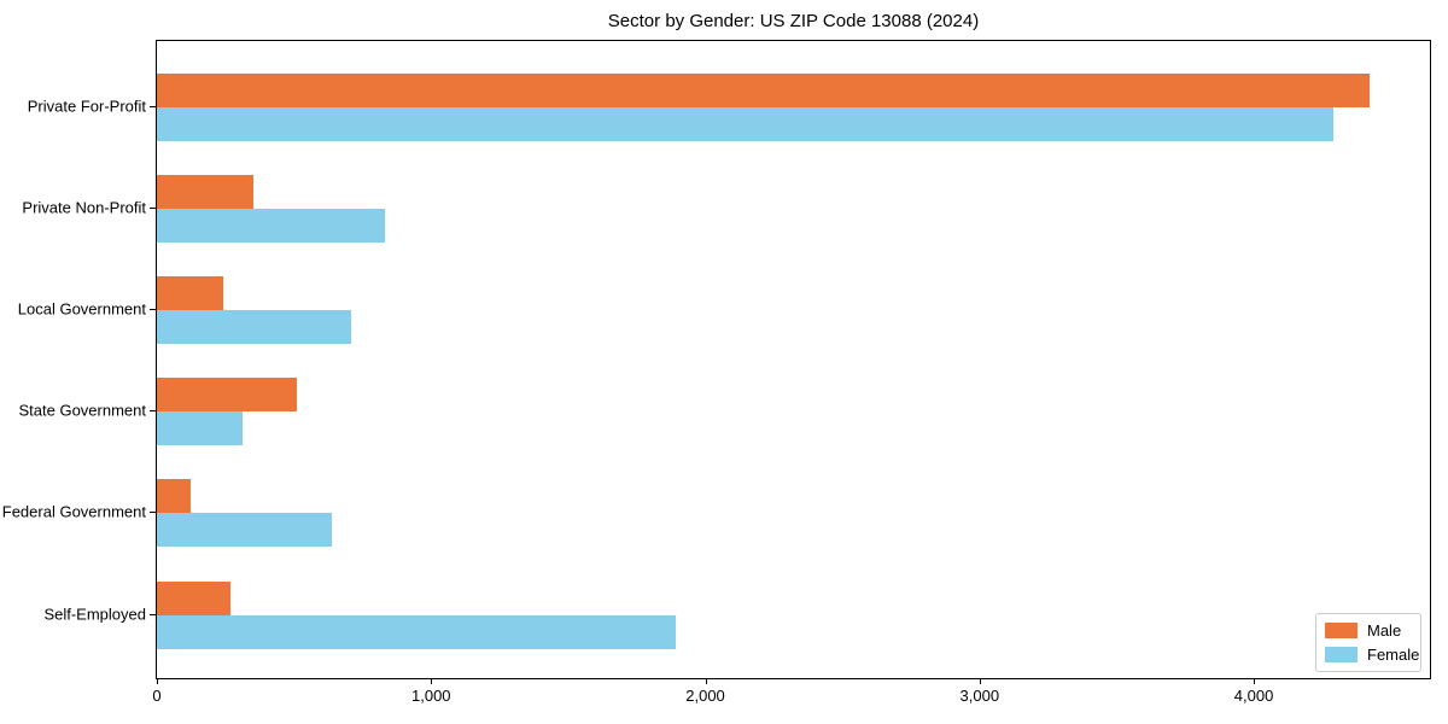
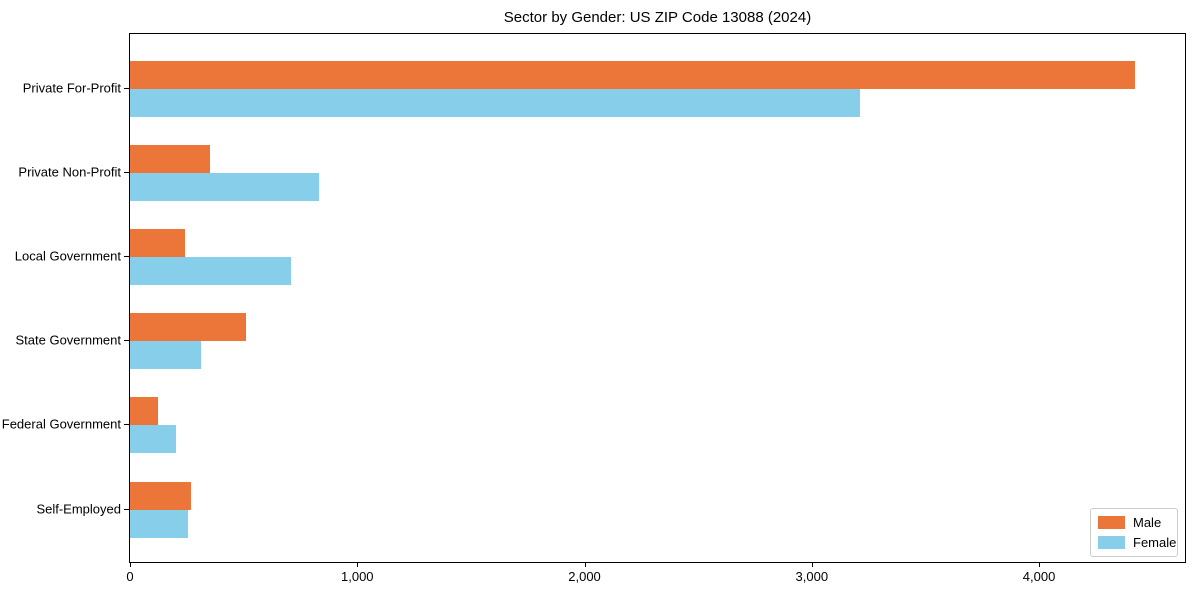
Female/Private For-Profit: 4290 -> 3210
Female/Federal Government: 640 -> 200
Female/Self-Employed: 1890 -> 260
